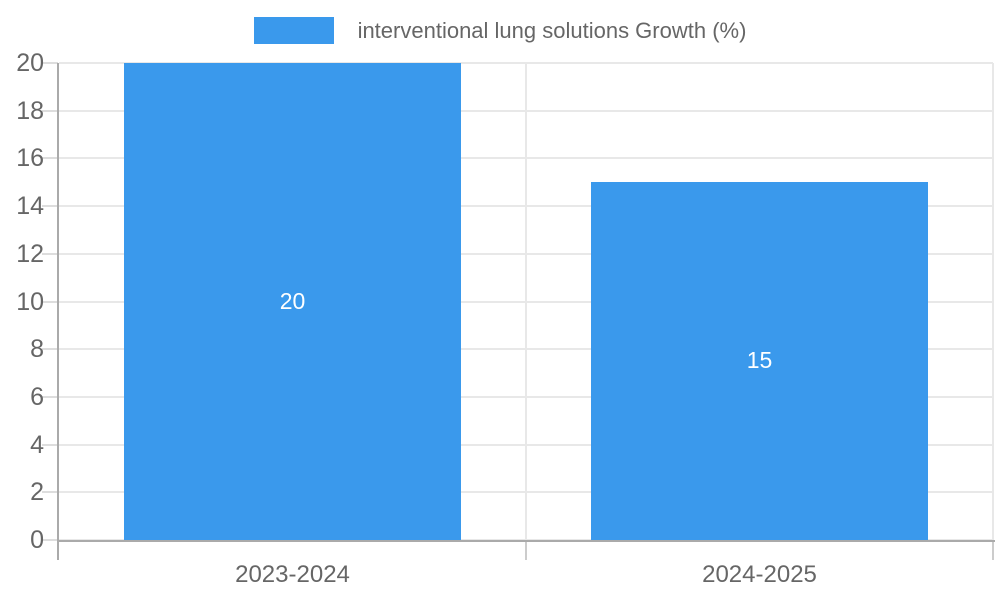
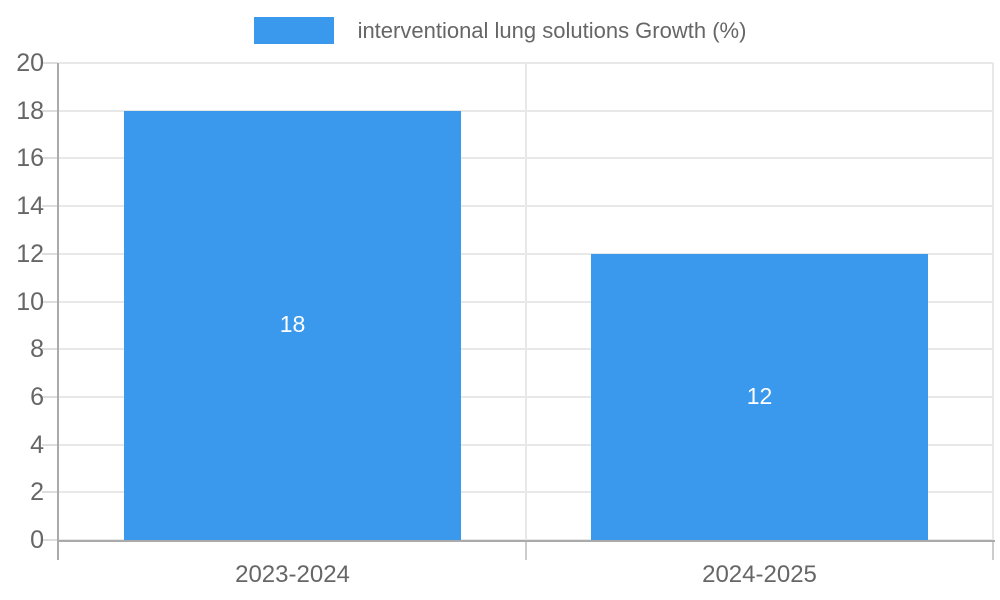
2023-2024: 20 -> 18
2024-2025: 15 -> 12
